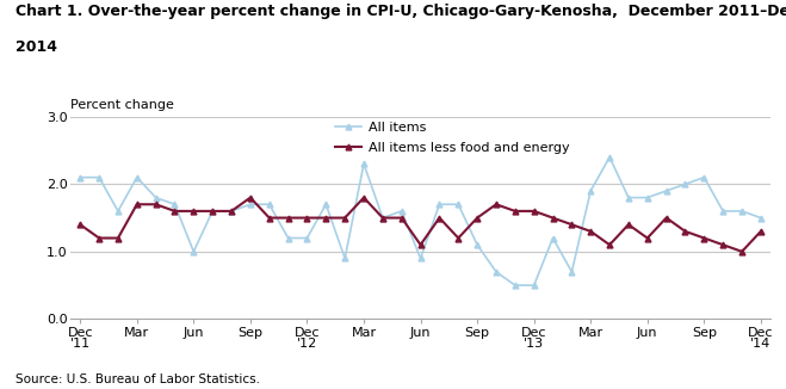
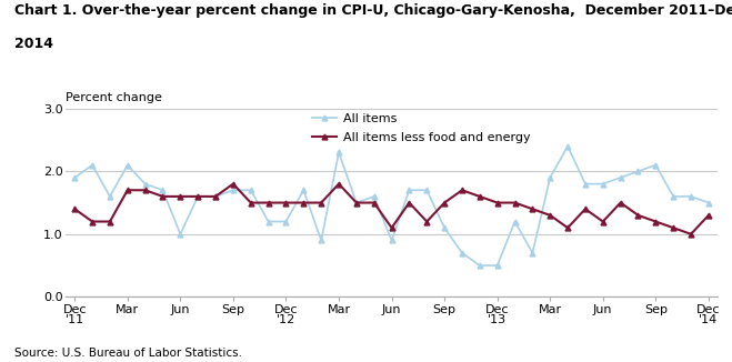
All items/Dec '11: 2.1 -> 1.9
All items less food and energy/Dec '13: 1.6 -> 1.5
